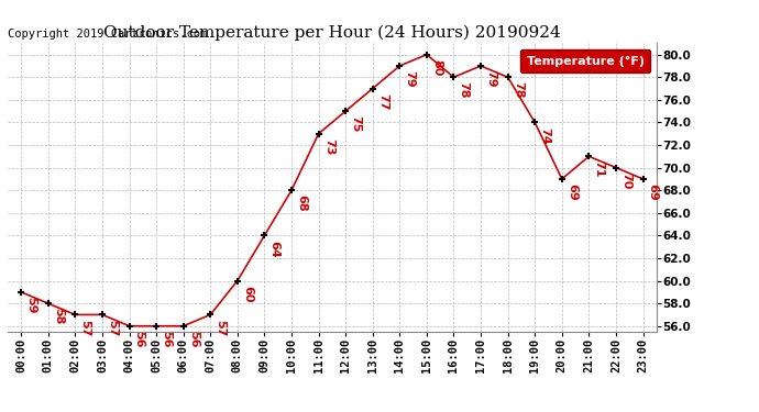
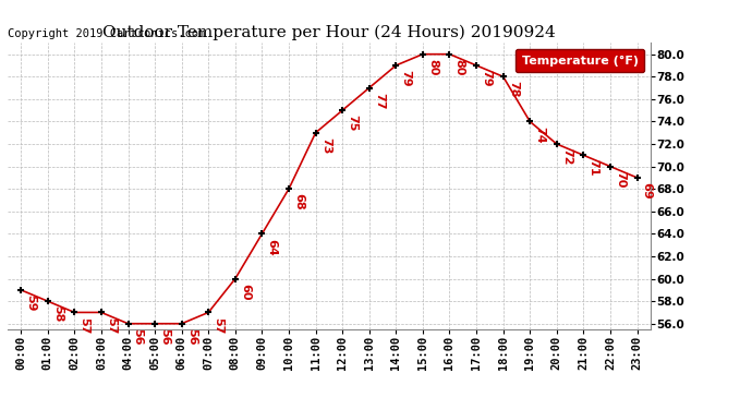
16:00: 78 -> 80
20:00: 69 -> 72
